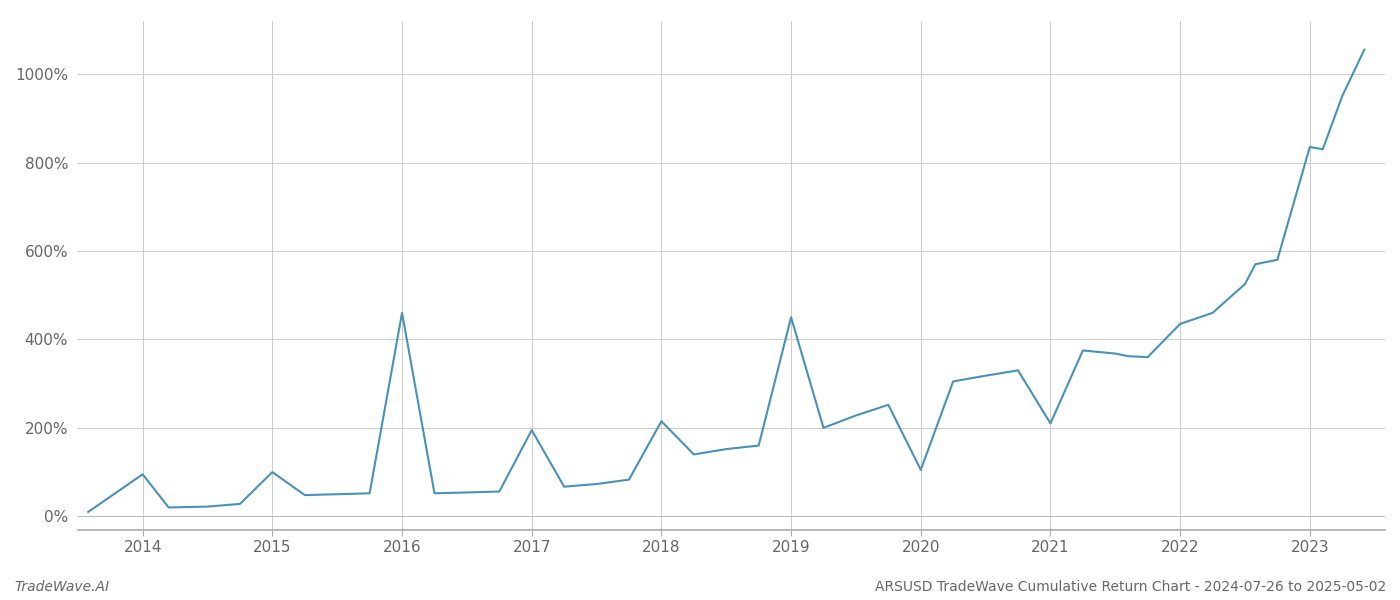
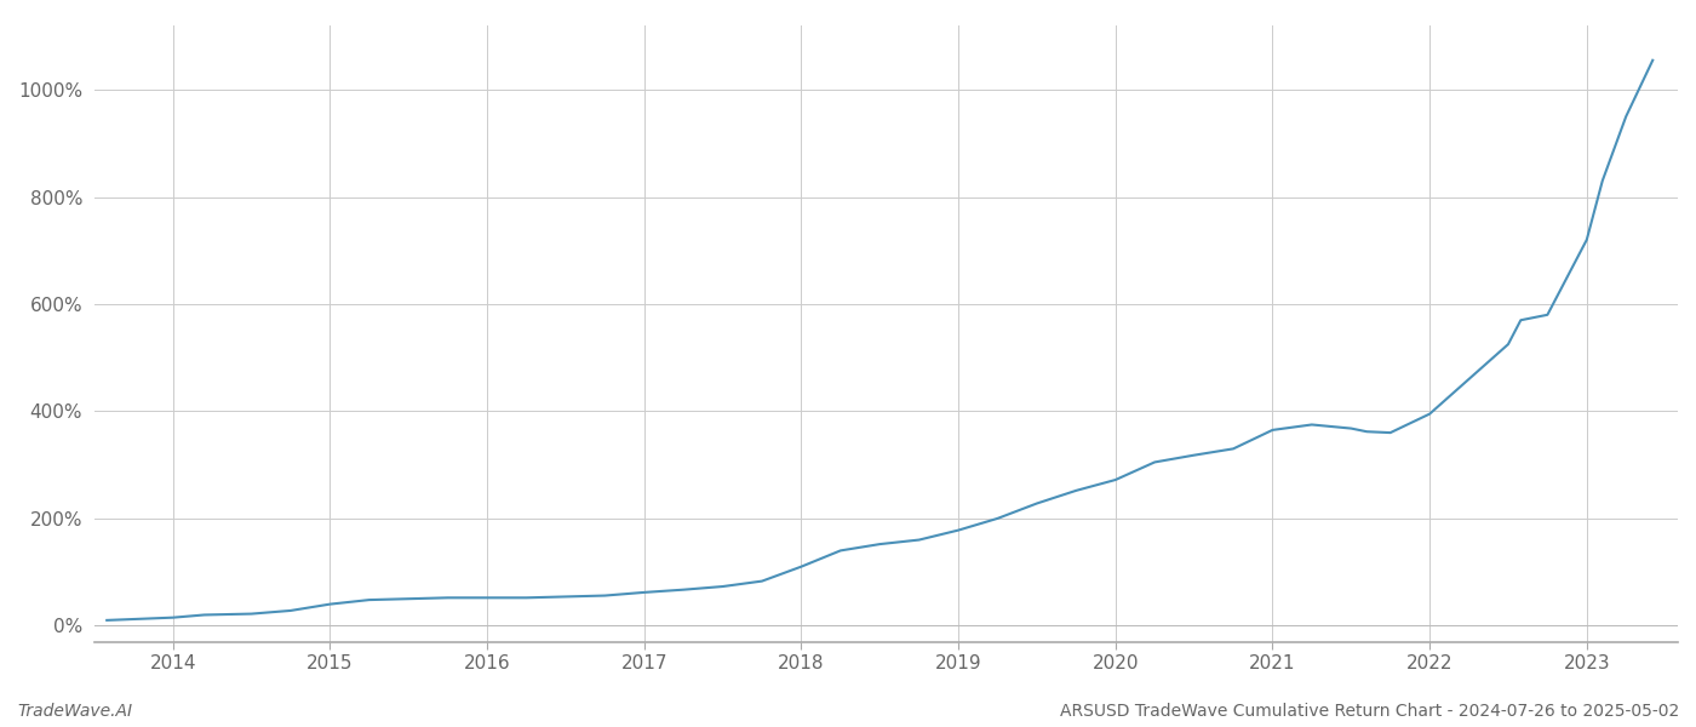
2014: 95% -> 15%
2015: 100% -> 40%
2016: 460% -> 52%
2017: 195% -> 62%
2018: 215% -> 110%
2019: 450% -> 178%
2020: 105% -> 272%
2021: 210% -> 365%
2022: 435% -> 395%
2023: 835% -> 720%
